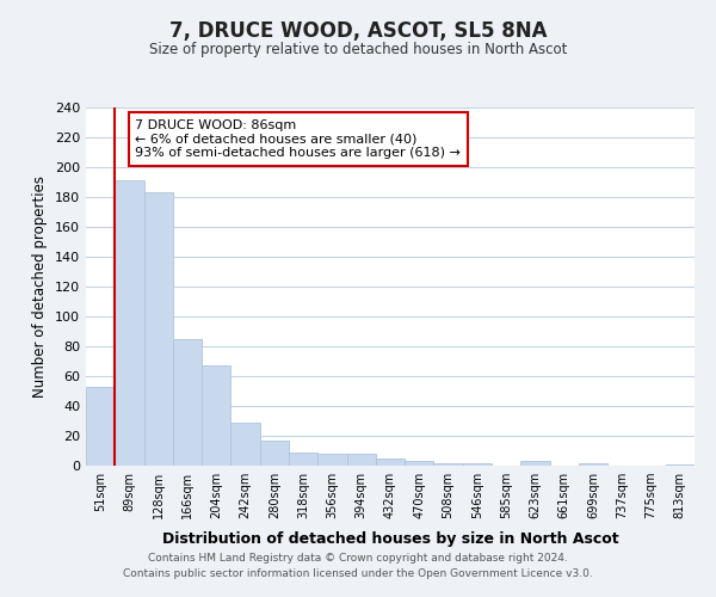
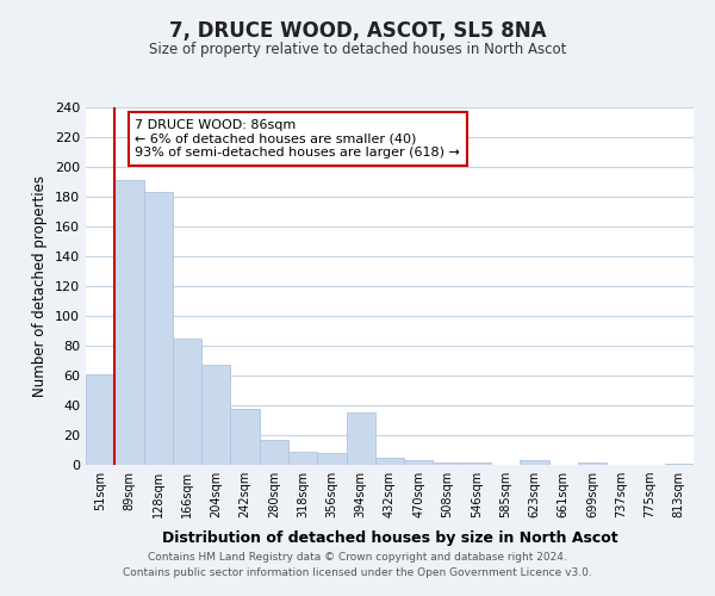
51sqm: 53 -> 61
242sqm: 29 -> 38
394sqm: 8 -> 35
